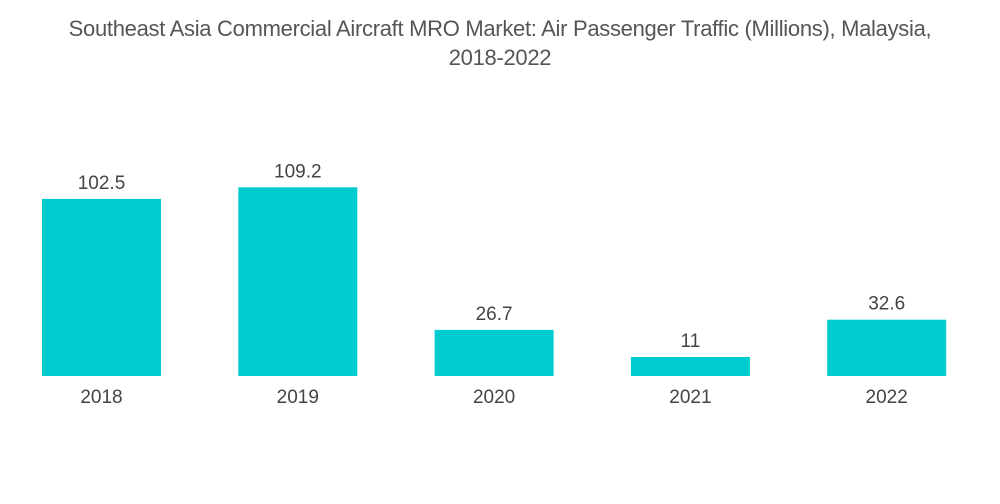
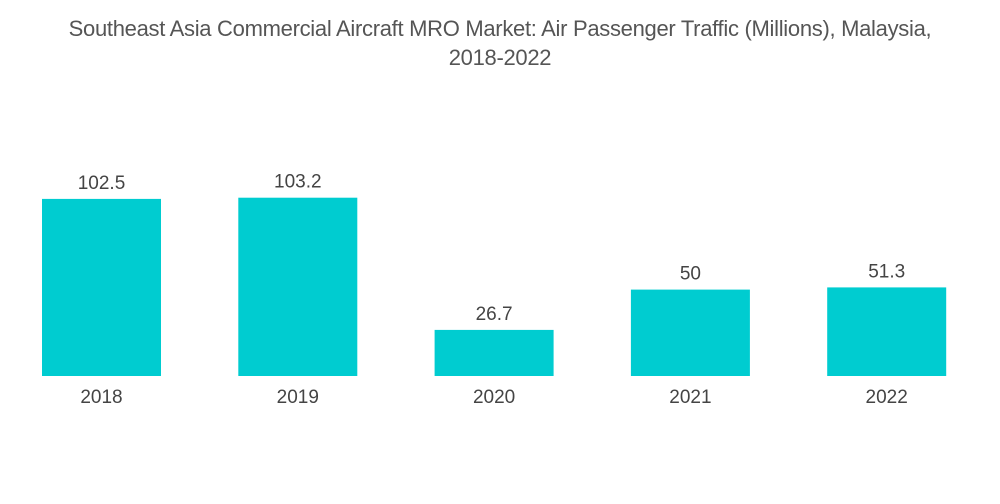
2019: 109.2 -> 103.2
2021: 11 -> 50
2022: 32.6 -> 51.3
